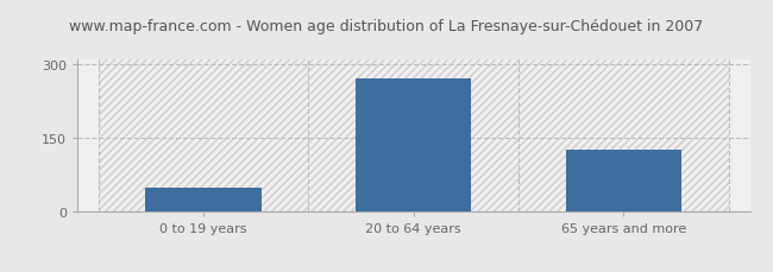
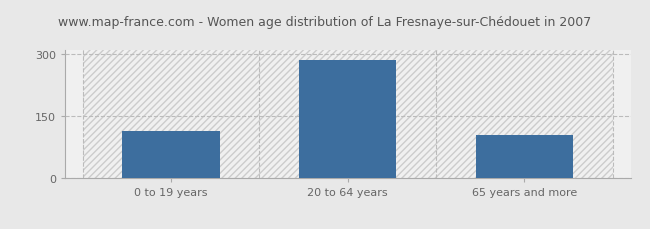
0 to 19 years: 50 -> 115
20 to 64 years: 270 -> 285
65 years and more: 125 -> 105
